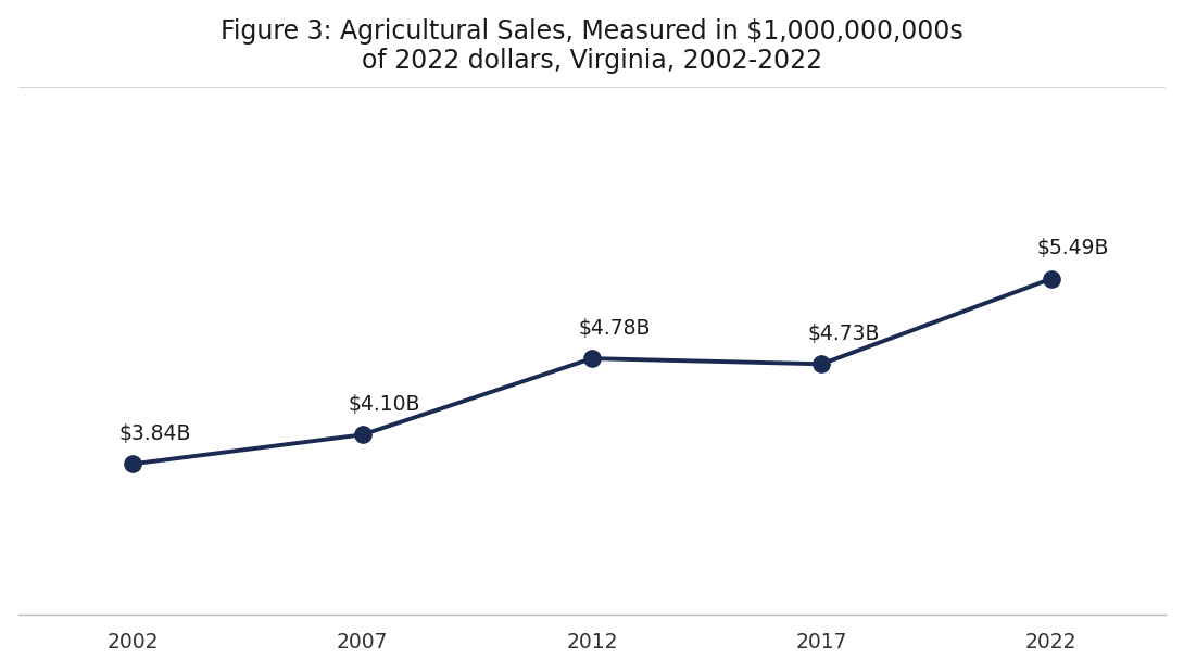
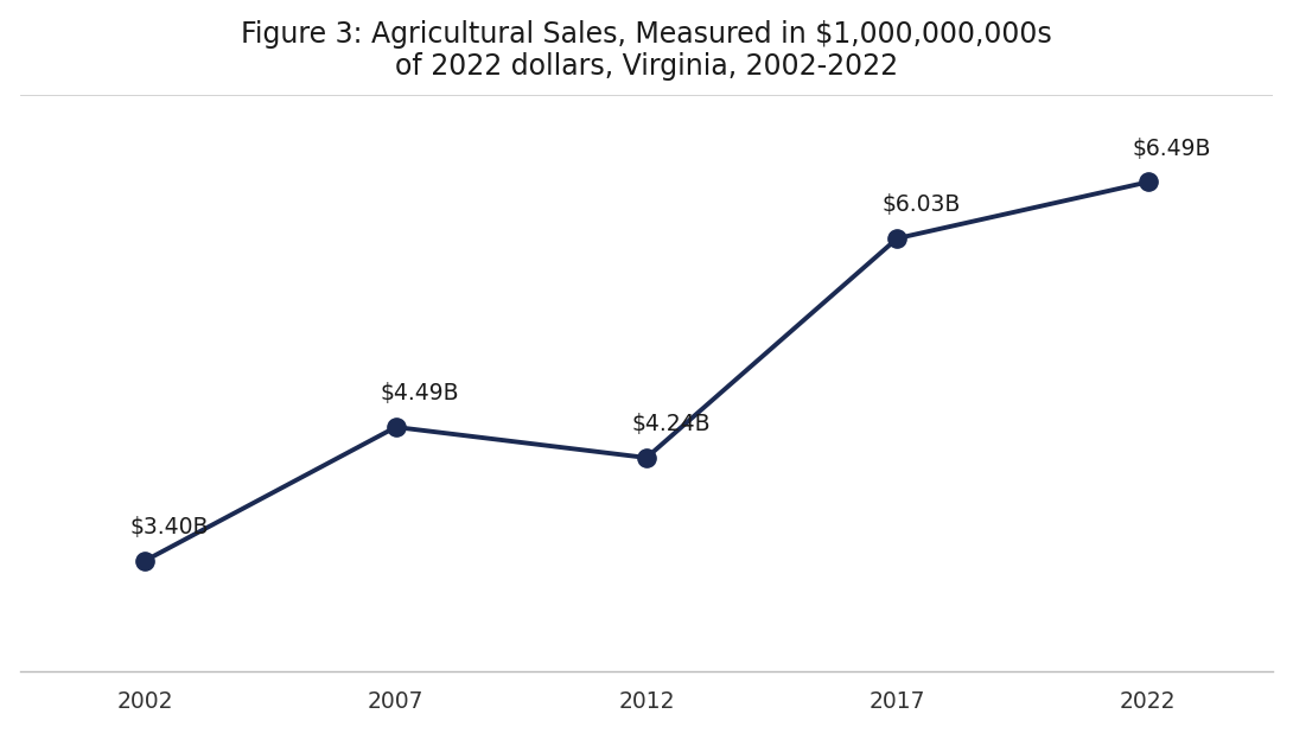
2002: $3.84B -> $3.40B
2007: $4.10B -> $4.49B
2012: $4.78B -> $4.24B
2017: $4.73B -> $6.03B
2022: $5.49B -> $6.49B
